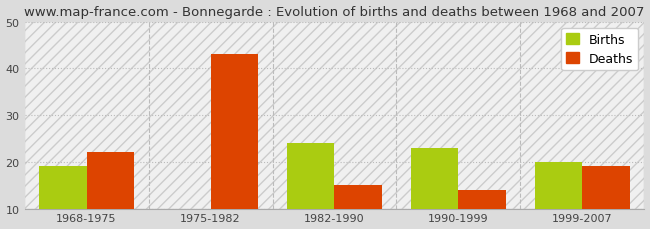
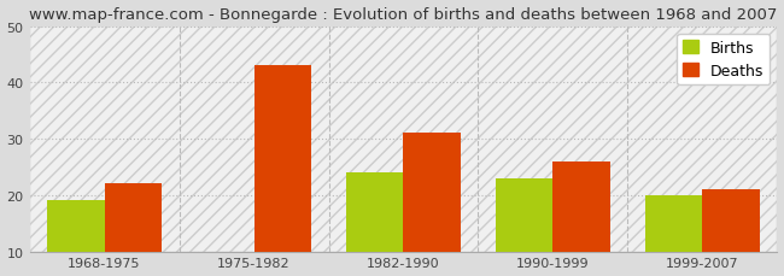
Deaths/1982-1990: 15 -> 31
Deaths/1990-1999: 14 -> 26
Deaths/1999-2007: 19 -> 21
